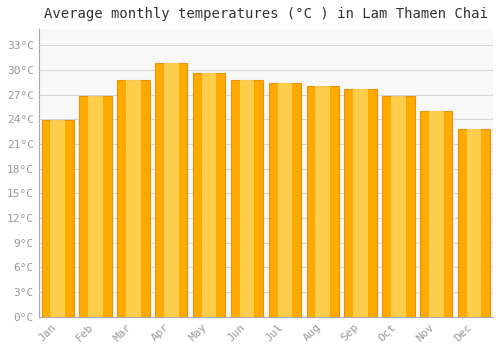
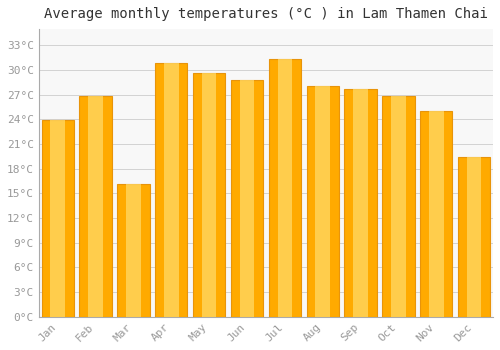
Mar: 28.8°C -> 16.2°C
Jul: 28.4°C -> 31.4°C
Dec: 22.9°C -> 19.4°C
